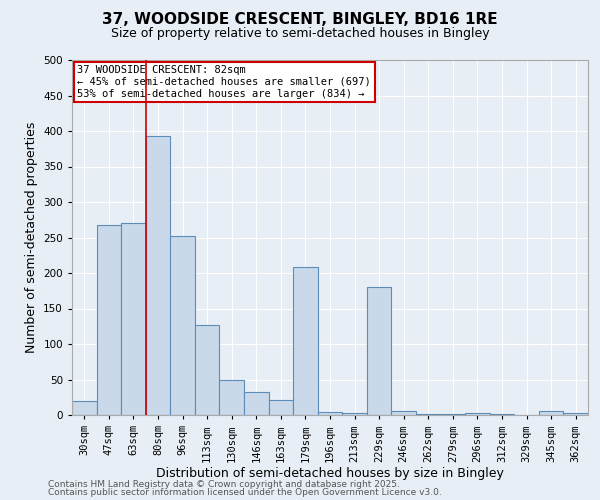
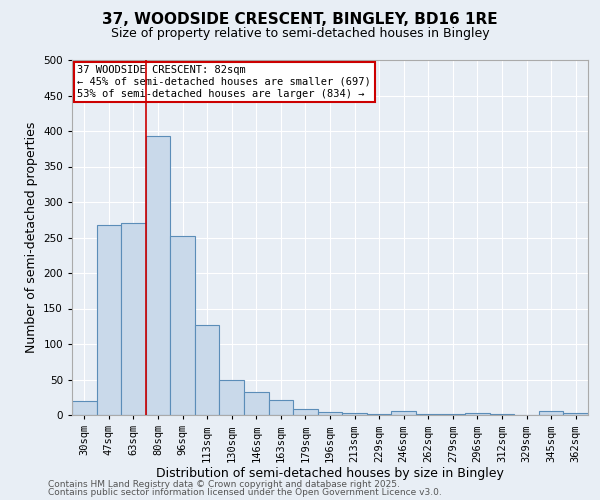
179sqm: 208 -> 8
229sqm: 180 -> 1
